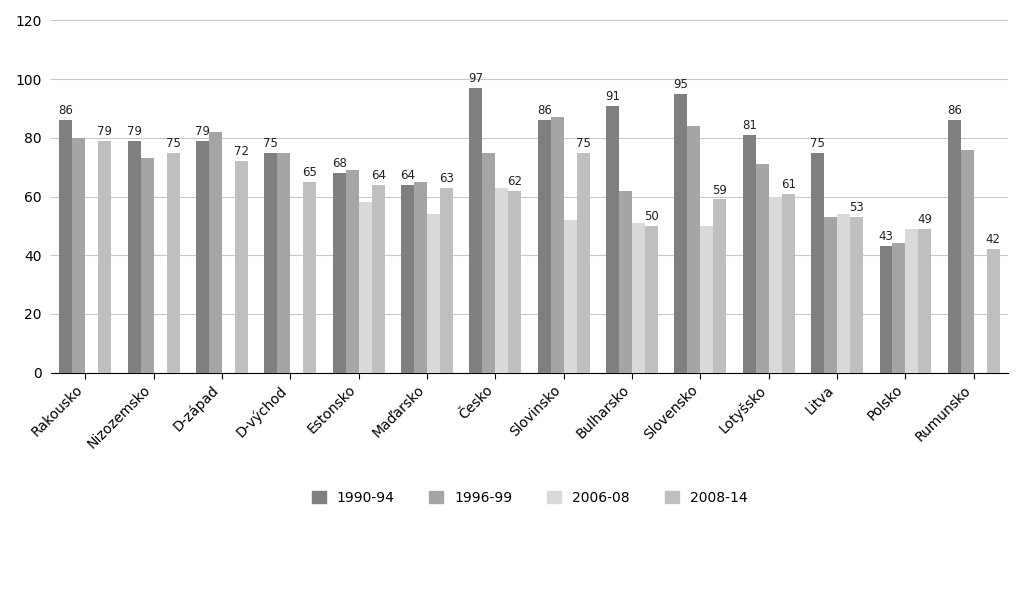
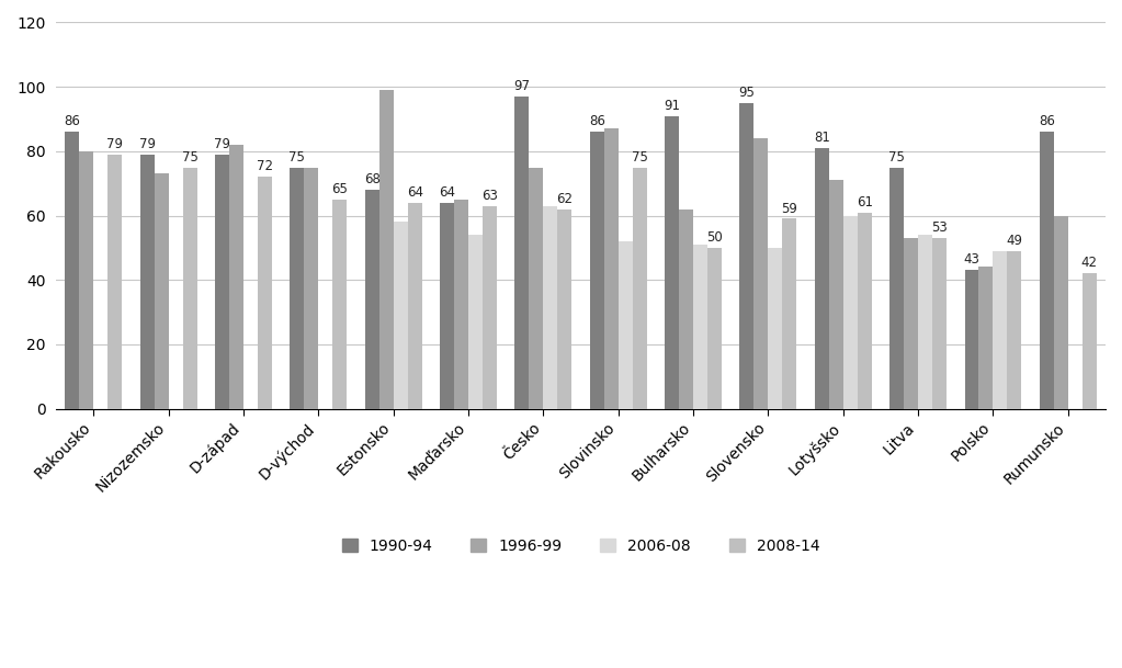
1996-99/Estonsko: 69 -> 99
1996-99/Rumunsko: 76 -> 60
